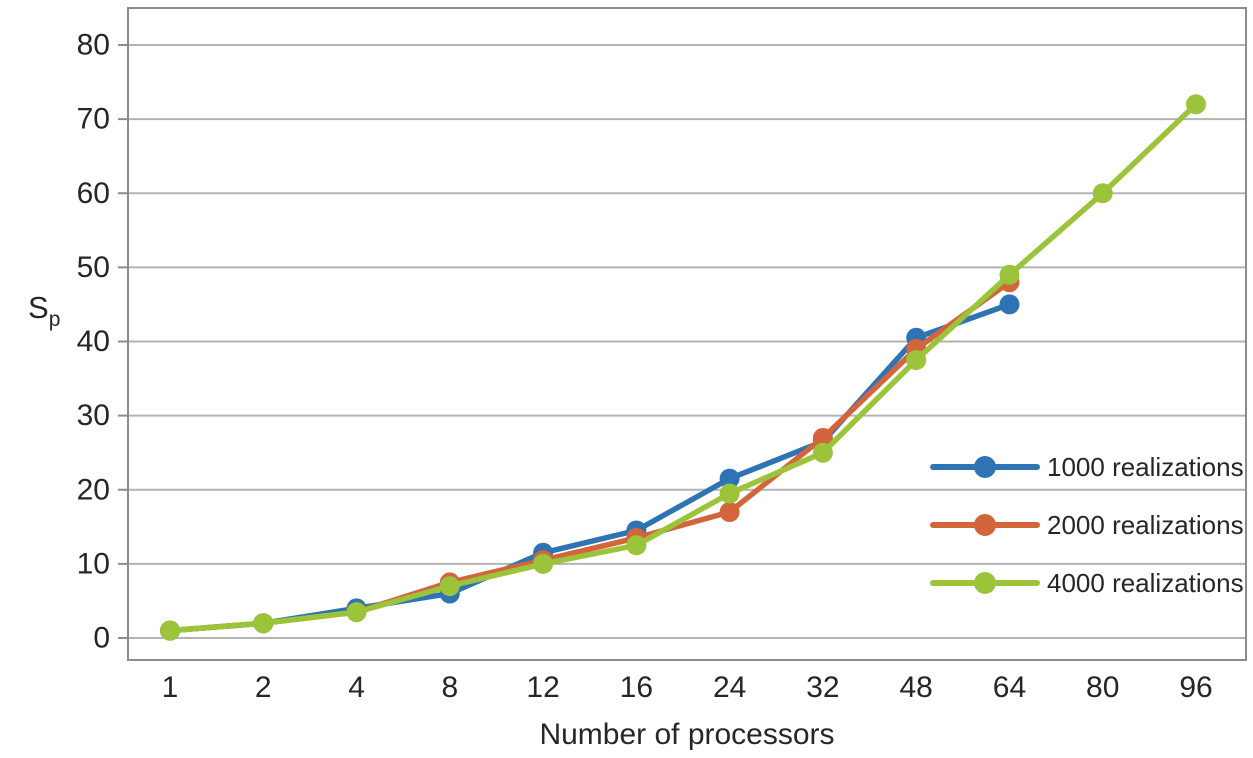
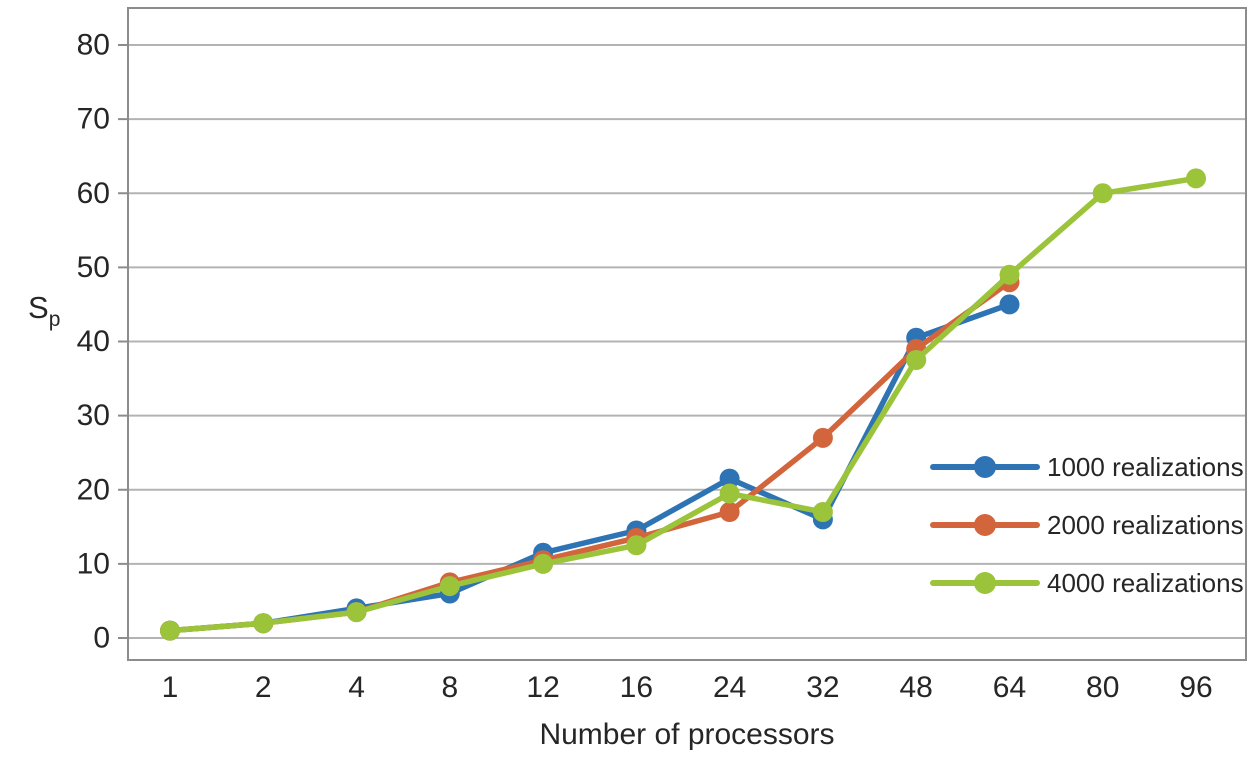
1000 realizations/32: 26 -> 16
4000 realizations/32: 25 -> 17
4000 realizations/96: 72 -> 62
